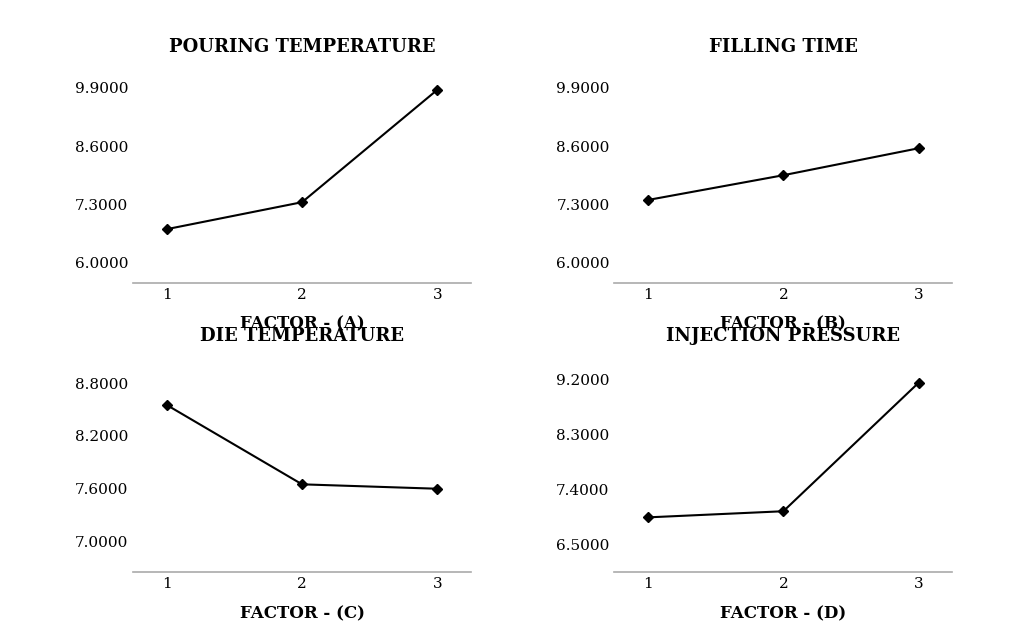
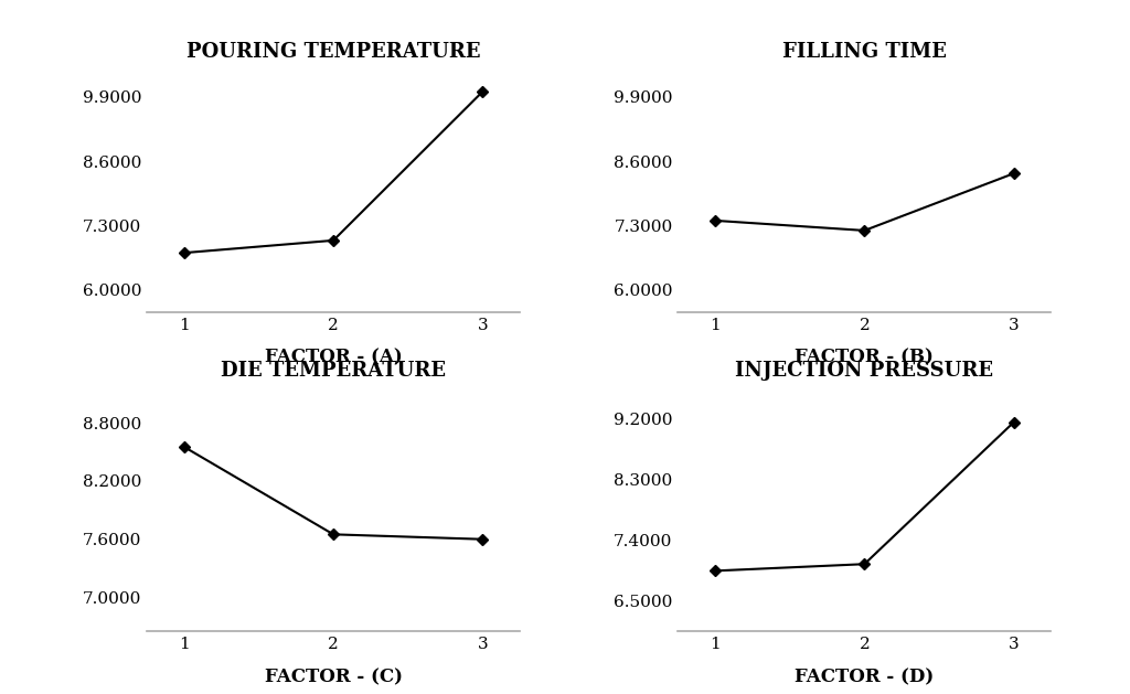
POURING TEMPERATURE/2: 7.35 -> 7.00
POURING TEMPERATURE/3: 9.85 -> 10.00
FILLING TIME/2: 7.95 -> 7.20
FILLING TIME/3: 8.55 -> 8.35
